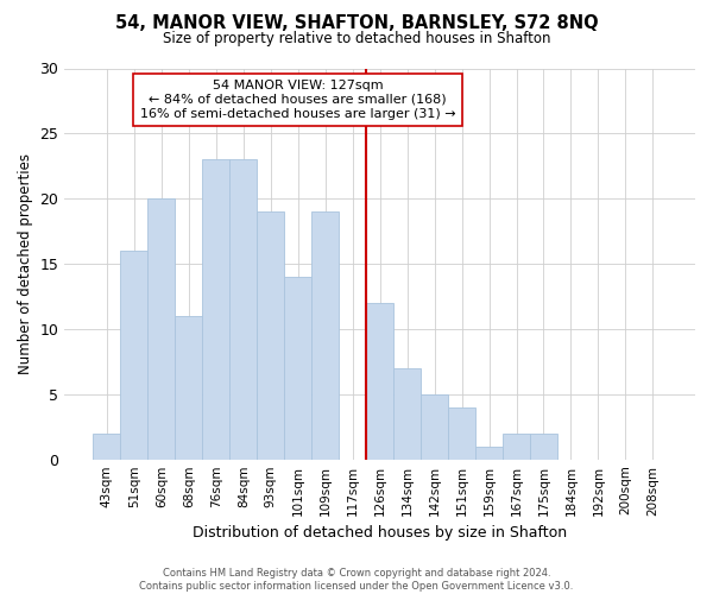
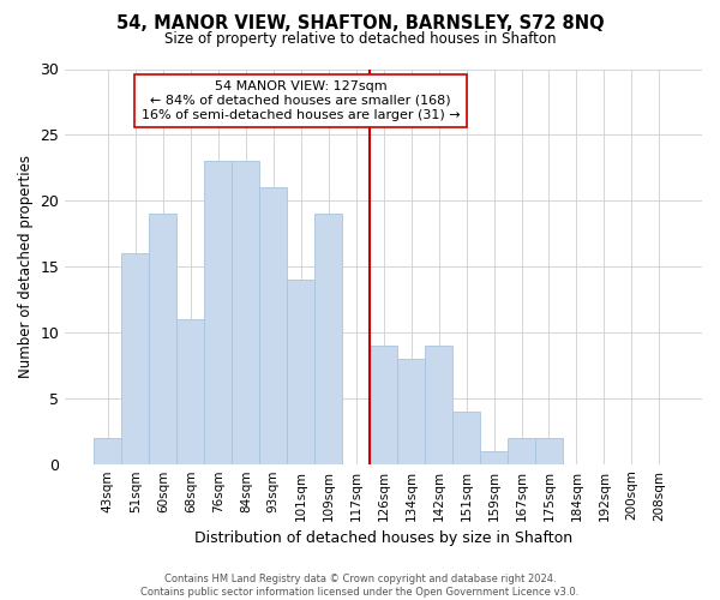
60sqm: 20 -> 19
93sqm: 19 -> 21
126sqm: 12 -> 9
134sqm: 7 -> 8
142sqm: 5 -> 9
